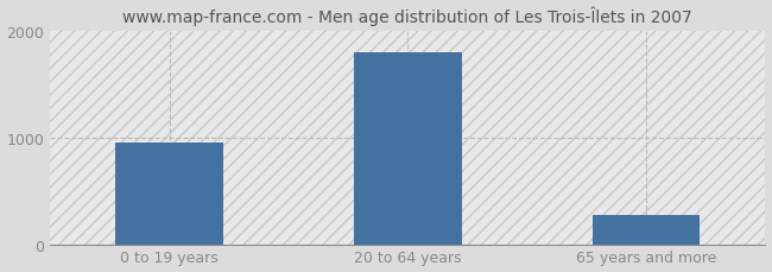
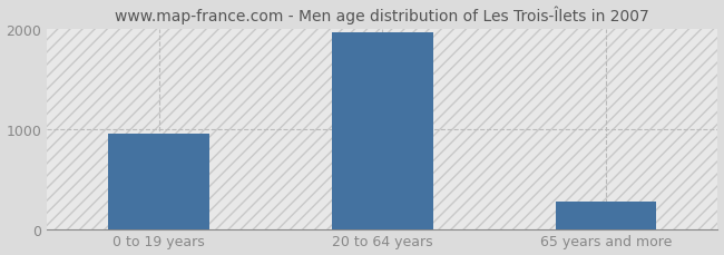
20 to 64 years: 1800 -> 1980
